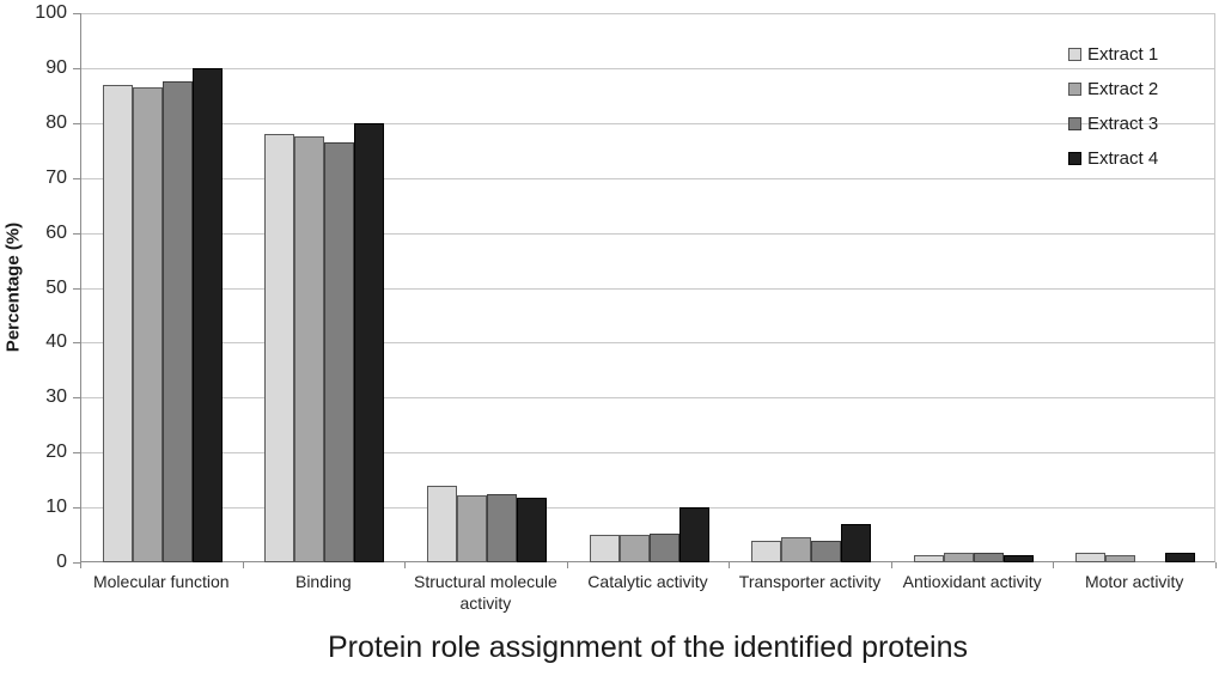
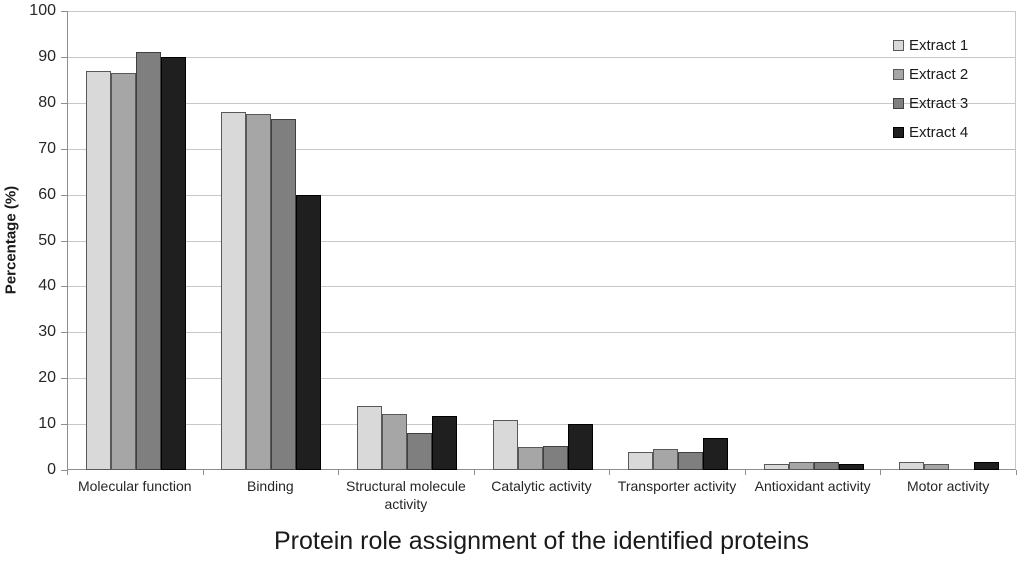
Extract 3/Molecular function: 88 -> 91
Extract 4/Binding: 80 -> 60
Extract 3/Structural molecule activity: 12 -> 8
Extract 1/Catalytic activity: 5 -> 11
